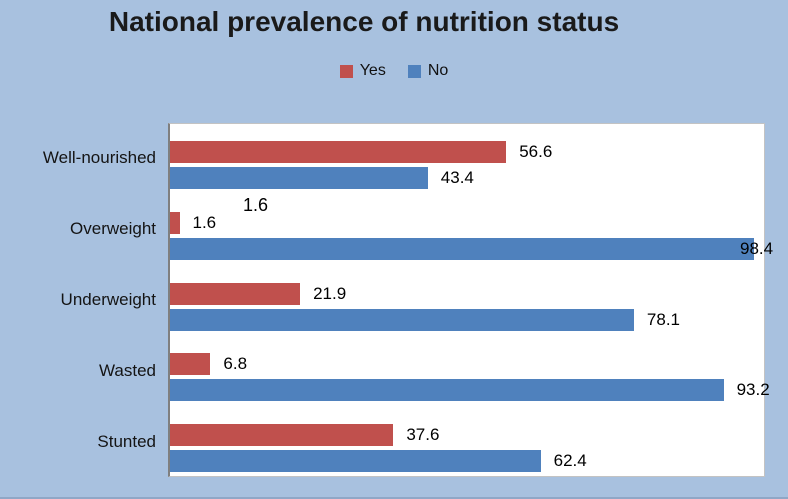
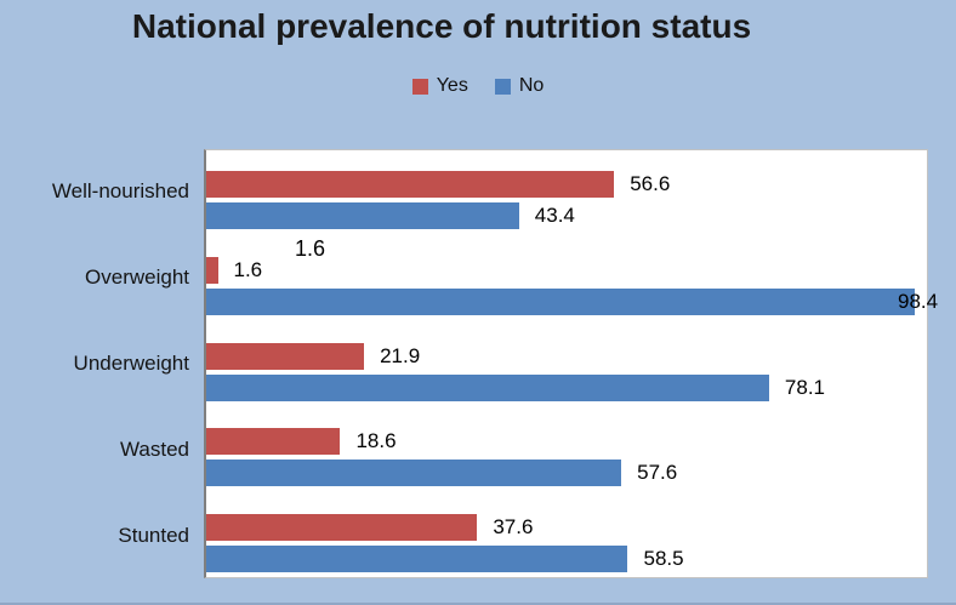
Yes/Wasted: 6.8 -> 18.6
No/Wasted: 93.2 -> 57.6
No/Stunted: 62.4 -> 58.5
